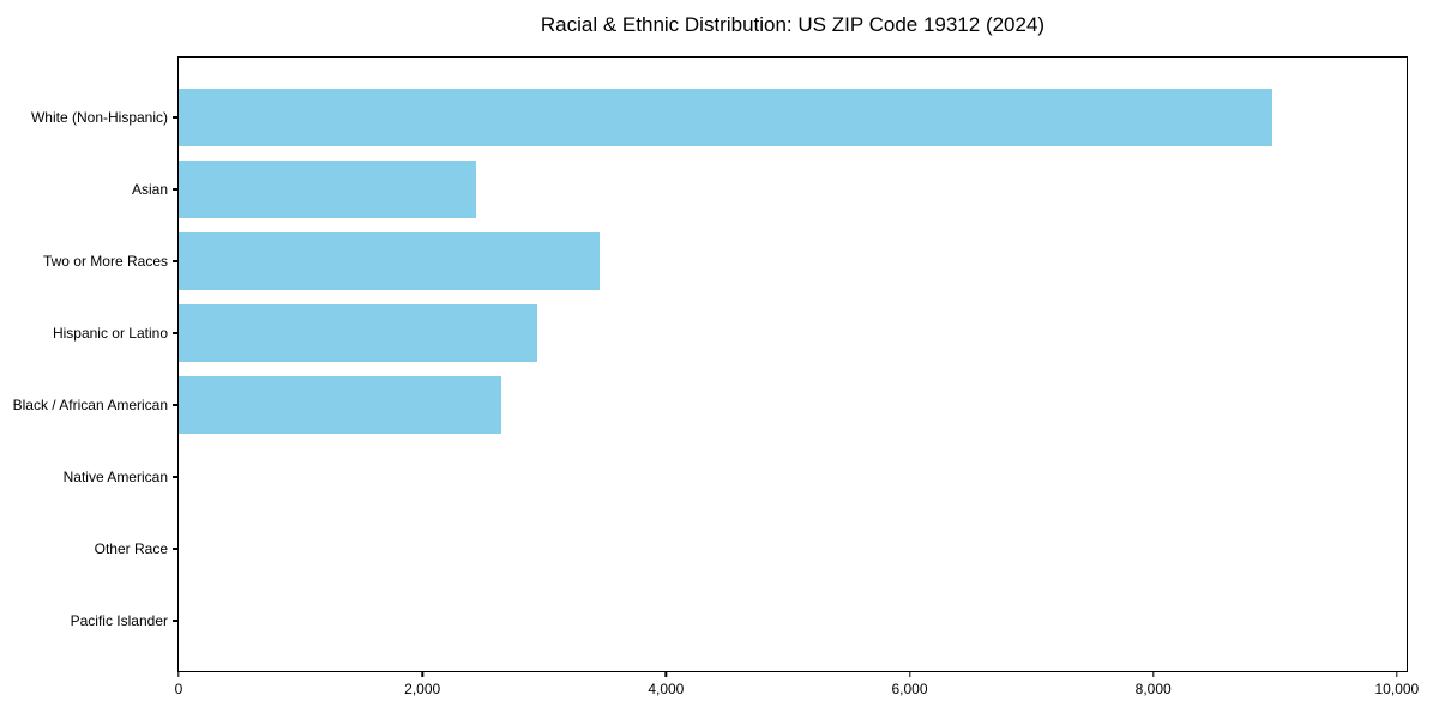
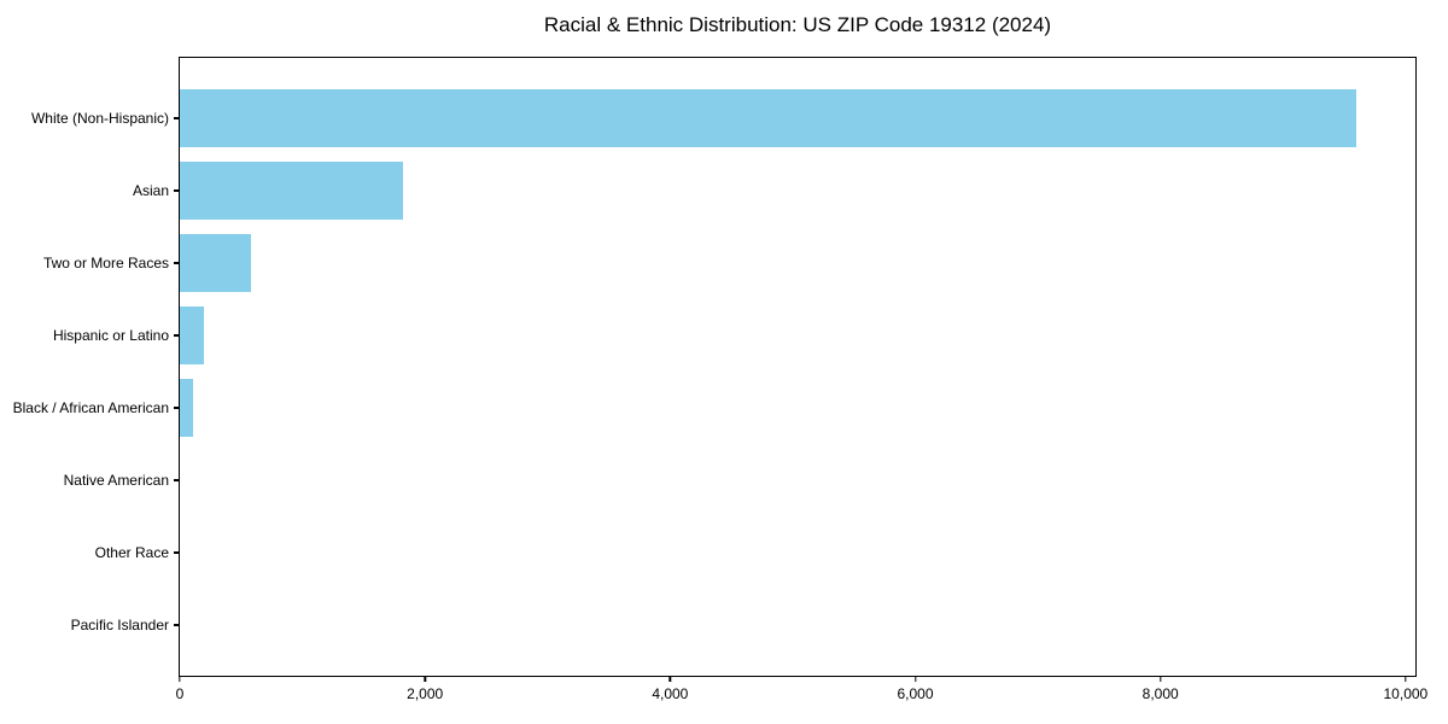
White (Non-Hispanic): 8980 -> 9600
Asian: 2440 -> 1820
Two or More Races: 3460 -> 580
Hispanic or Latino: 2940 -> 200
Black / African American: 2650 -> 110
